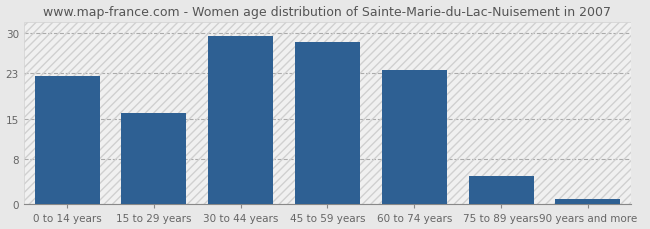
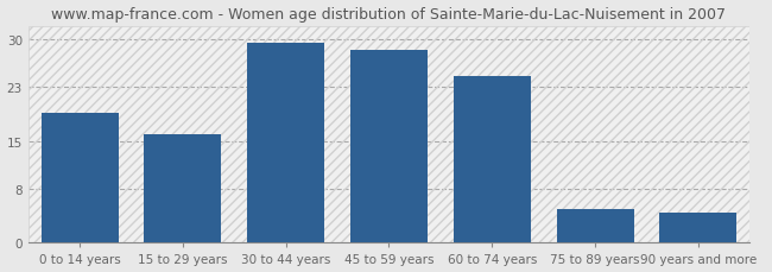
0 to 14 years: 22.5 -> 19.2
60 to 74 years: 23.5 -> 24.6
90 years and more: 1.0 -> 4.4
